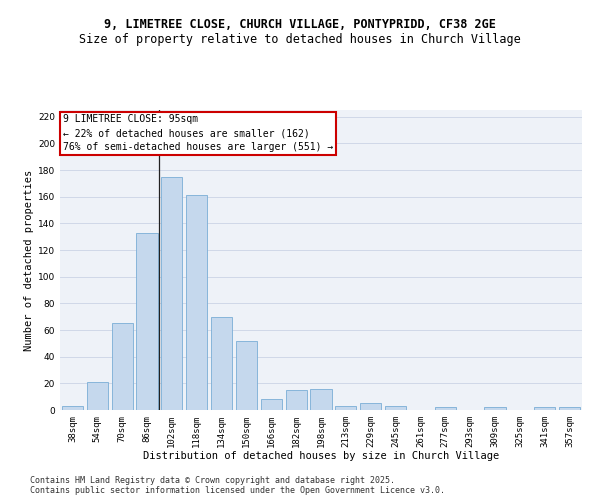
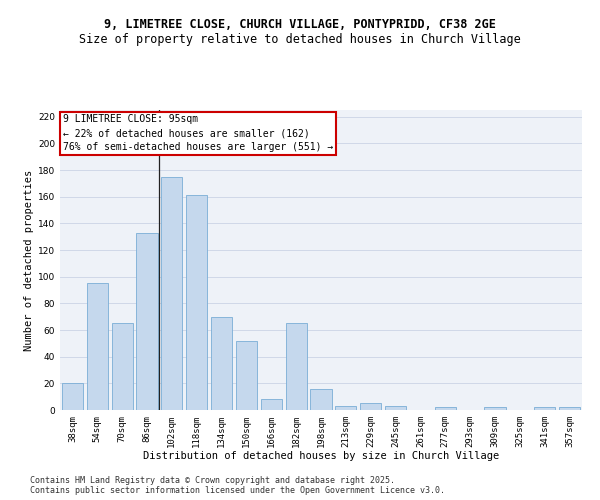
38sqm: 3 -> 20
54sqm: 21 -> 95
182sqm: 15 -> 65
